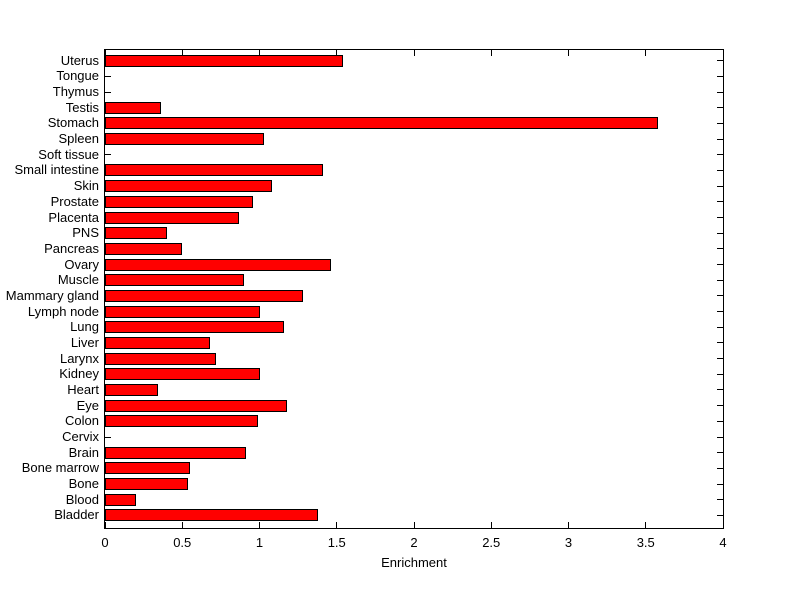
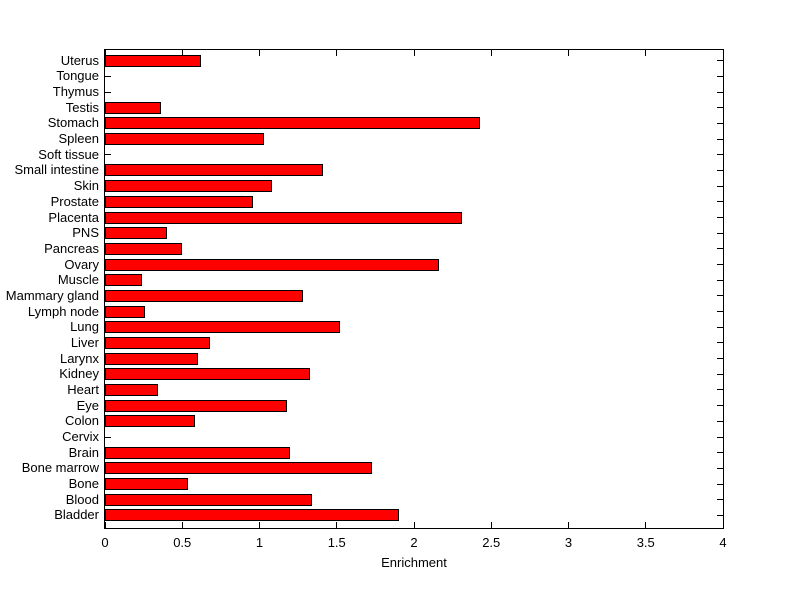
Uterus: 1.54 -> 0.62
Stomach: 3.58 -> 2.43
Placenta: 0.87 -> 2.31
Ovary: 1.46 -> 2.16
Muscle: 0.90 -> 0.24
Lymph node: 1.00 -> 0.26
Lung: 1.16 -> 1.52
Larynx: 0.72 -> 0.60
Kidney: 1.00 -> 1.33
Colon: 0.99 -> 0.58
Brain: 0.91 -> 1.20
Bone marrow: 0.55 -> 1.73
Blood: 0.20 -> 1.34
Bladder: 1.38 -> 1.90
